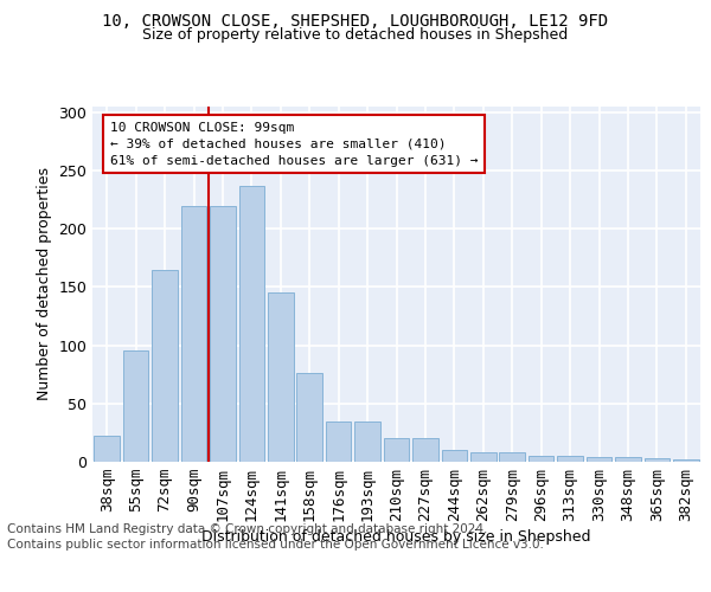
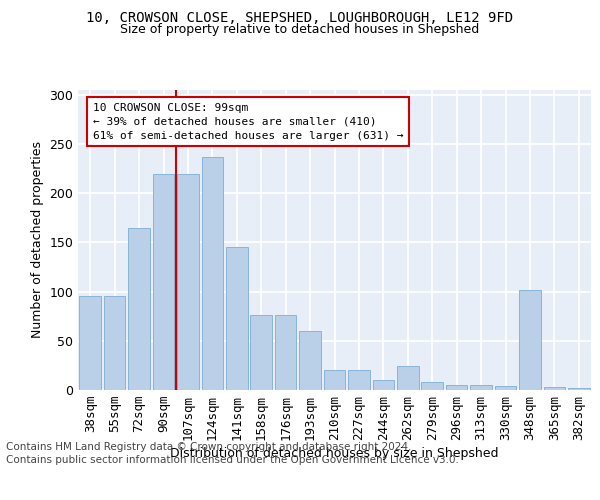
38sqm: 22 -> 96
176sqm: 35 -> 76
193sqm: 35 -> 60
262sqm: 8 -> 24
348sqm: 4 -> 102
